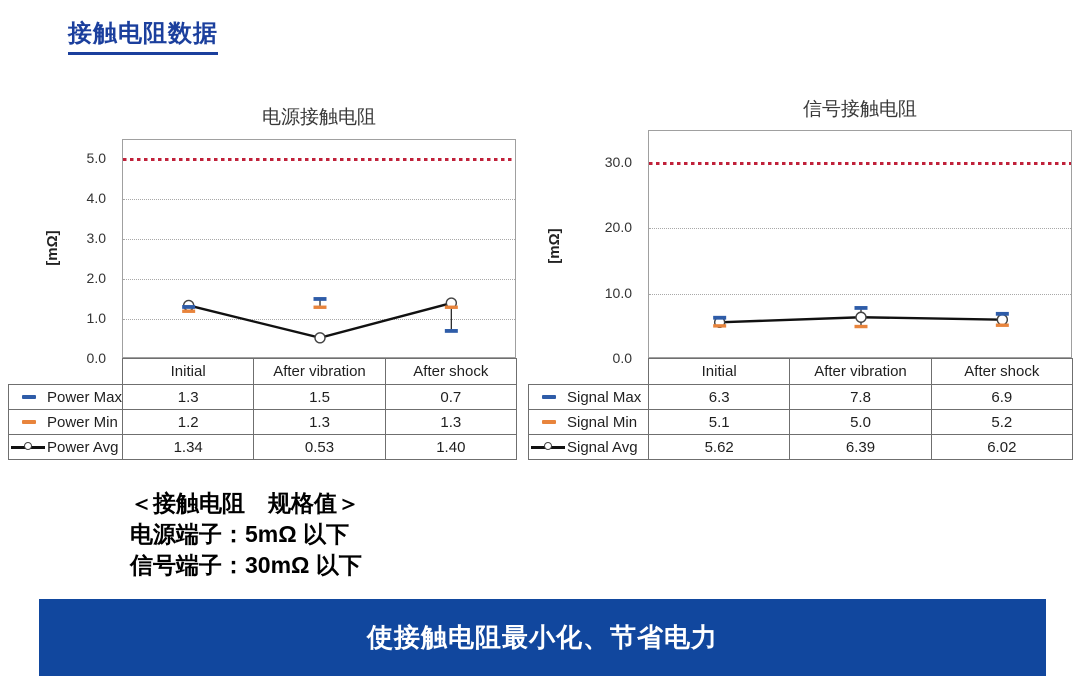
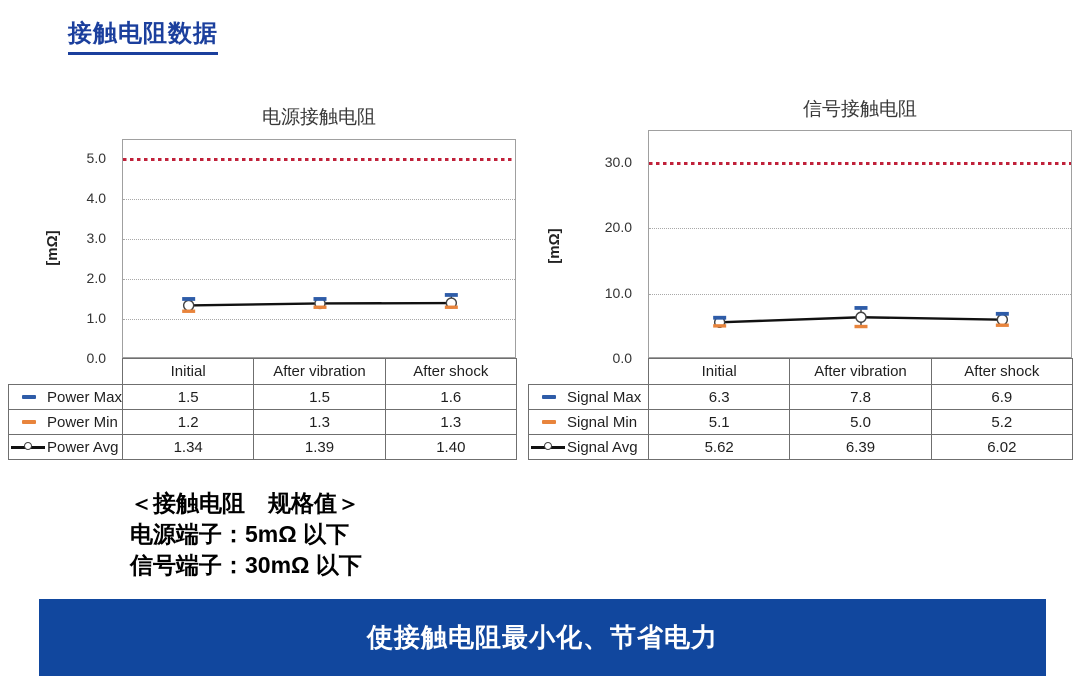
电源接触电阻/Power Max/Initial: 1.3 -> 1.5
电源接触电阻/Power Avg/After vibration: 0.53 -> 1.39
电源接触电阻/Power Max/After shock: 0.7 -> 1.6
